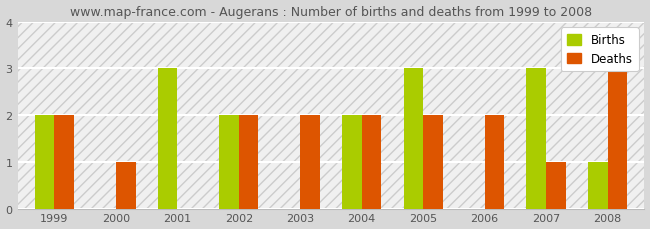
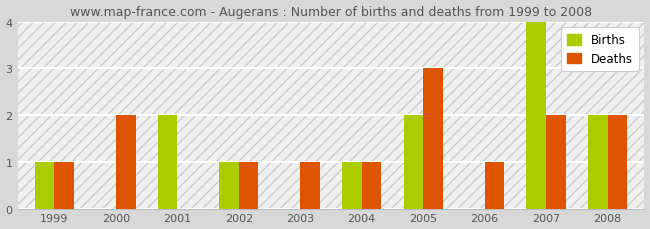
Births/1999: 2 -> 1
Deaths/1999: 2 -> 1
Deaths/2000: 1 -> 2
Births/2001: 3 -> 2
Births/2002: 2 -> 1
Deaths/2002: 2 -> 1
Deaths/2003: 2 -> 1
Births/2004: 2 -> 1
Deaths/2004: 2 -> 1
Births/2005: 3 -> 2
Deaths/2005: 2 -> 3
Deaths/2006: 2 -> 1
Births/2007: 3 -> 4
Deaths/2007: 1 -> 2
Births/2008: 1 -> 2
Deaths/2008: 3 -> 2
